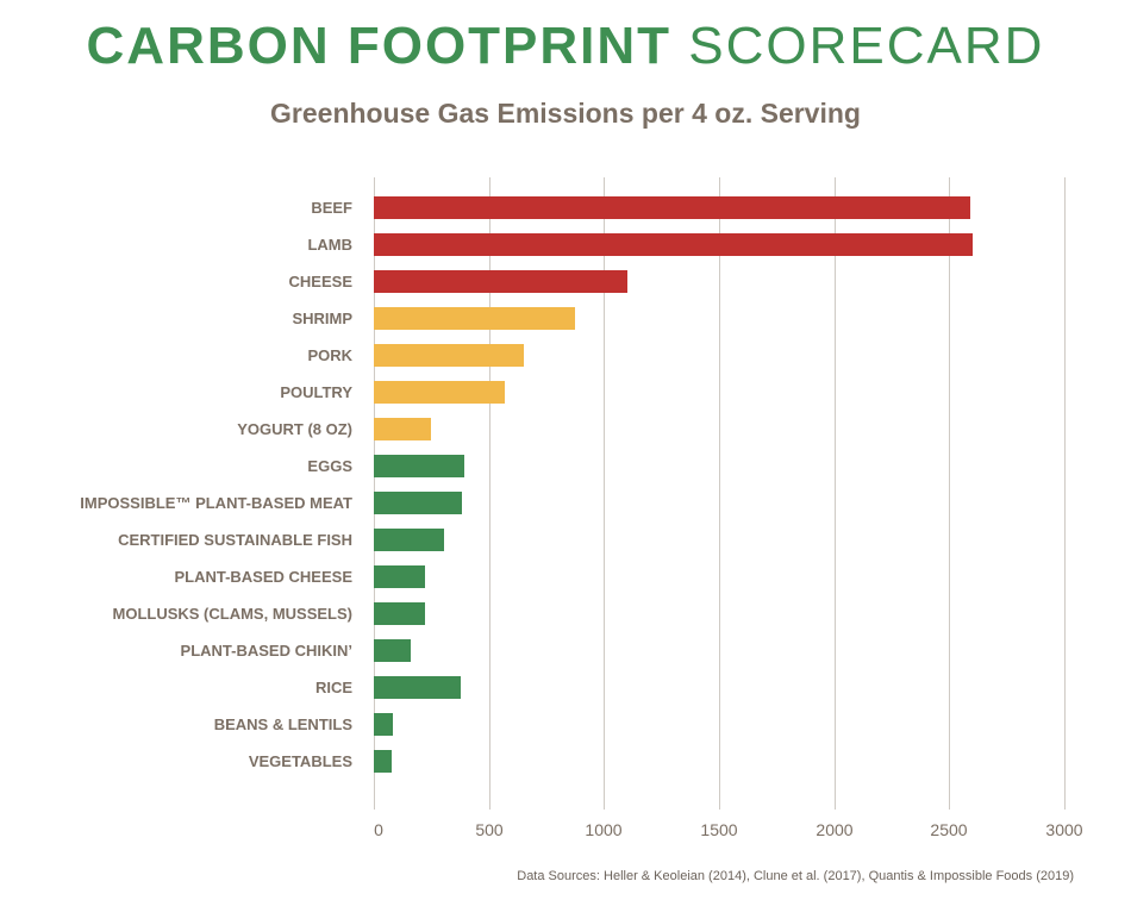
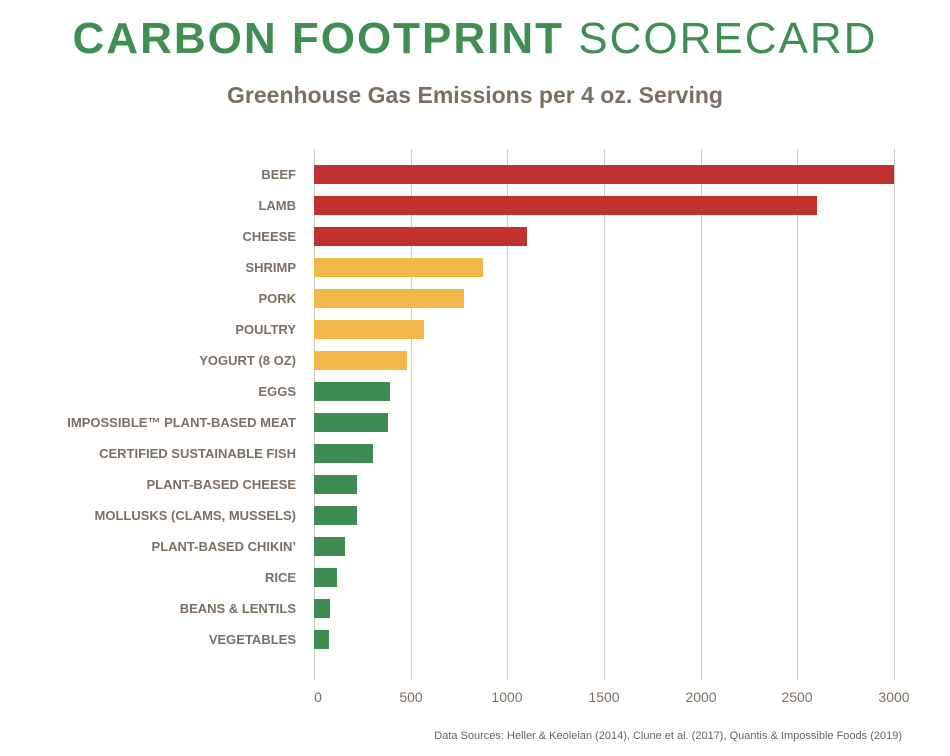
BEEF: 2590 -> 3000
PORK: 650 -> 780
YOGURT (8 OZ): 250 -> 480
RICE: 380 -> 120
